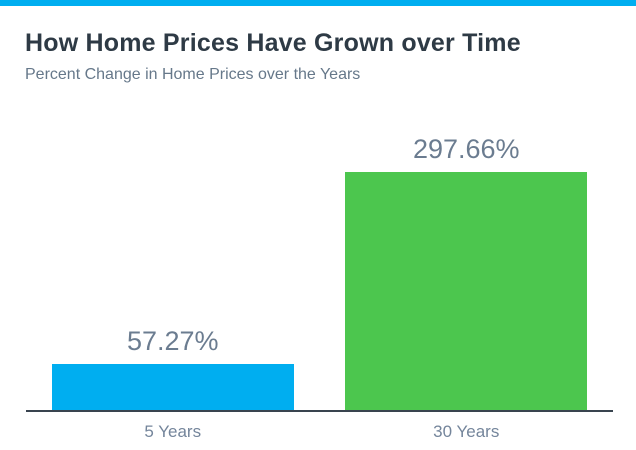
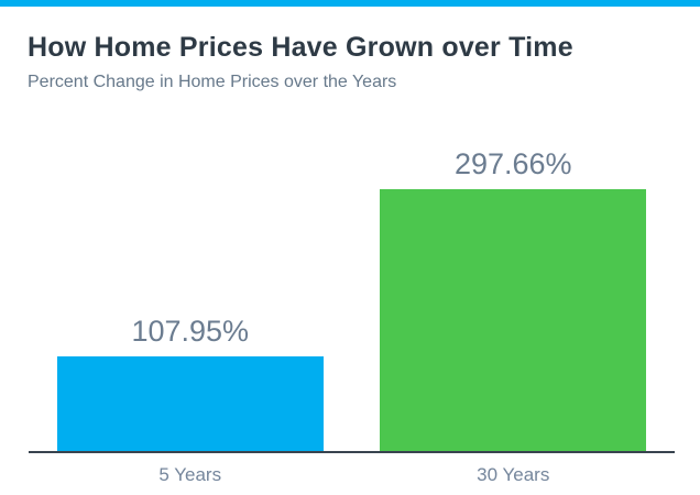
5 Years: 57.27% -> 107.95%
